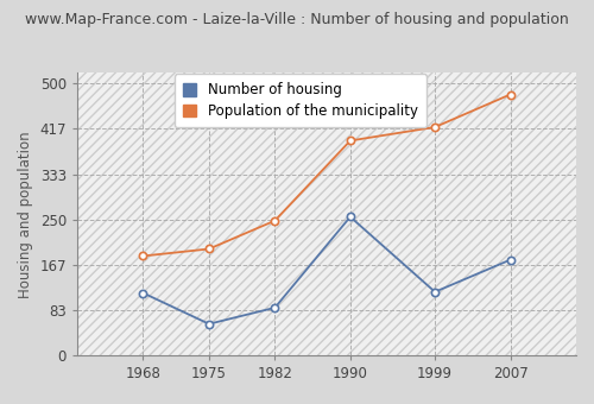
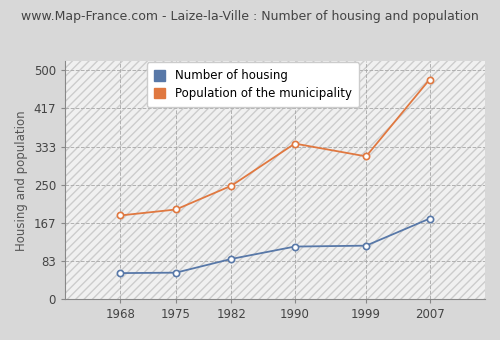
Number of housing/1968: 115 -> 57
Number of housing/1990: 255 -> 115
Population of the municipality/1990: 395 -> 340
Population of the municipality/1999: 420 -> 312
